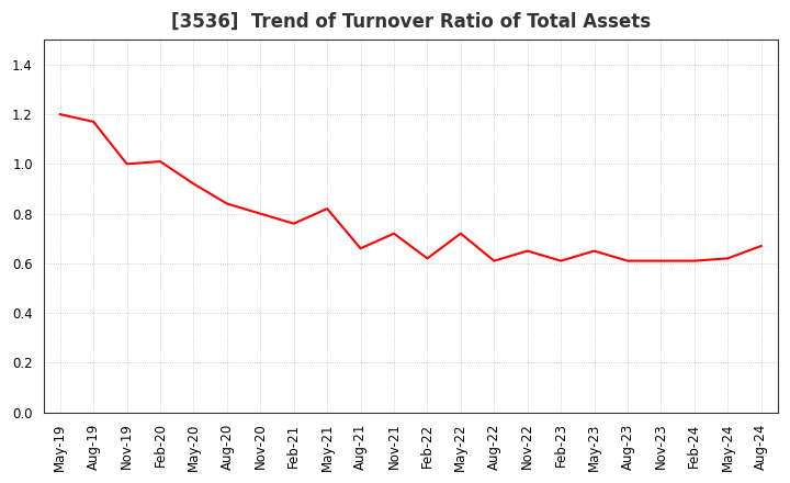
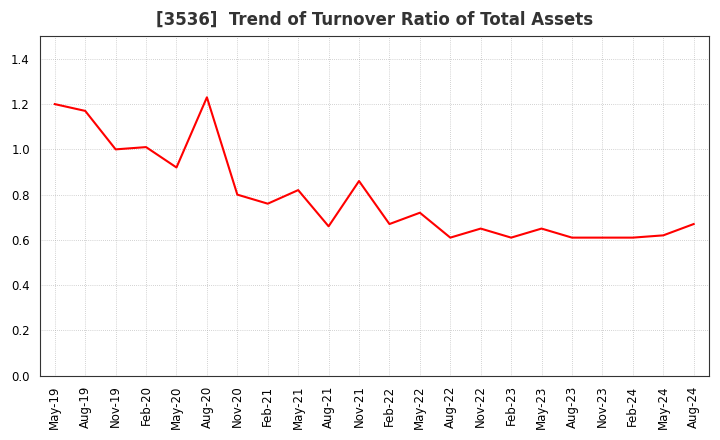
Aug-20: 0.84 -> 1.23
Nov-21: 0.72 -> 0.86
Feb-22: 0.62 -> 0.67
